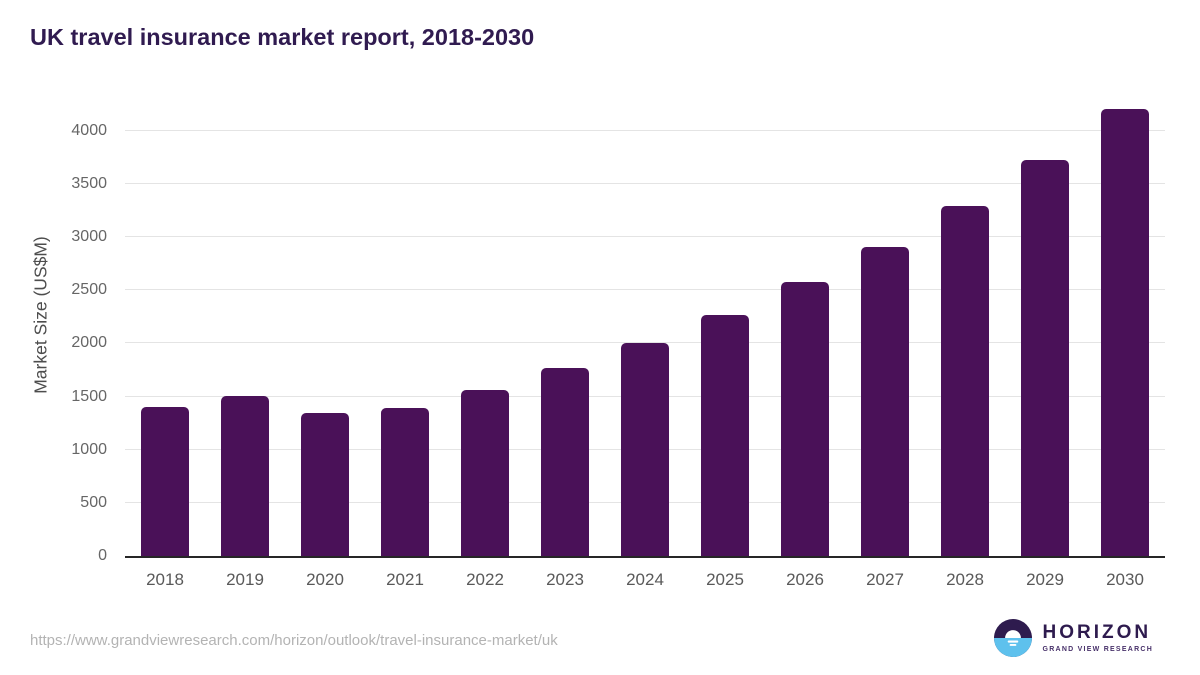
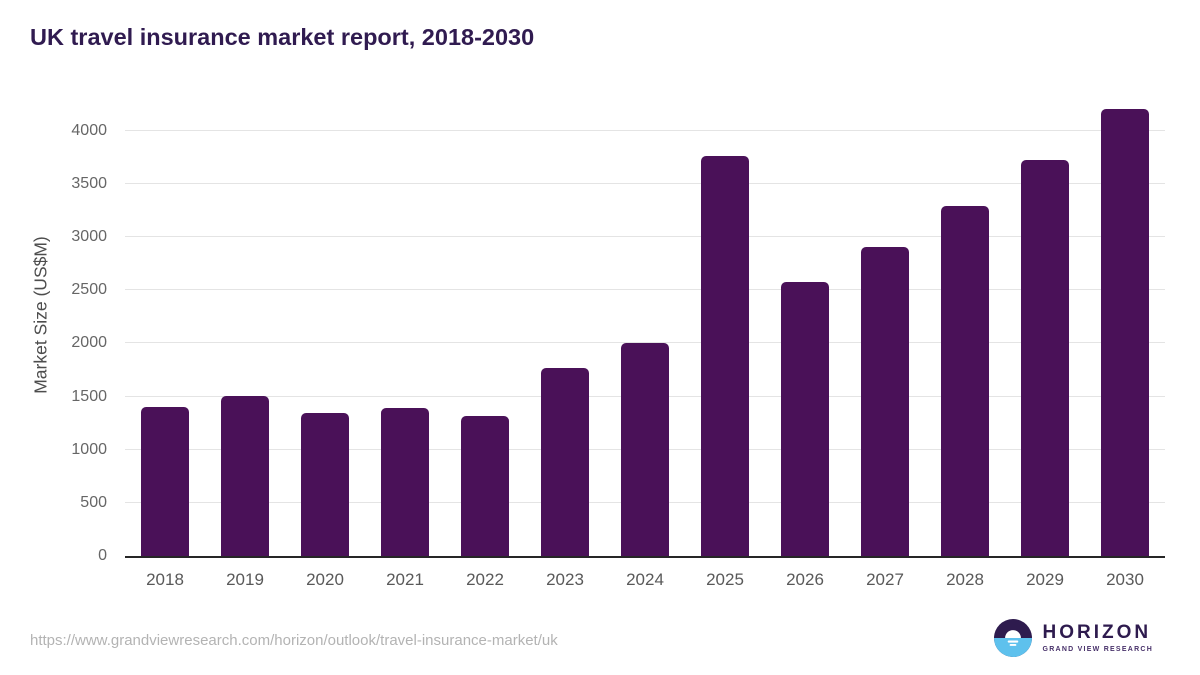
2022: 1560 -> 1320
2025: 2270 -> 3760
